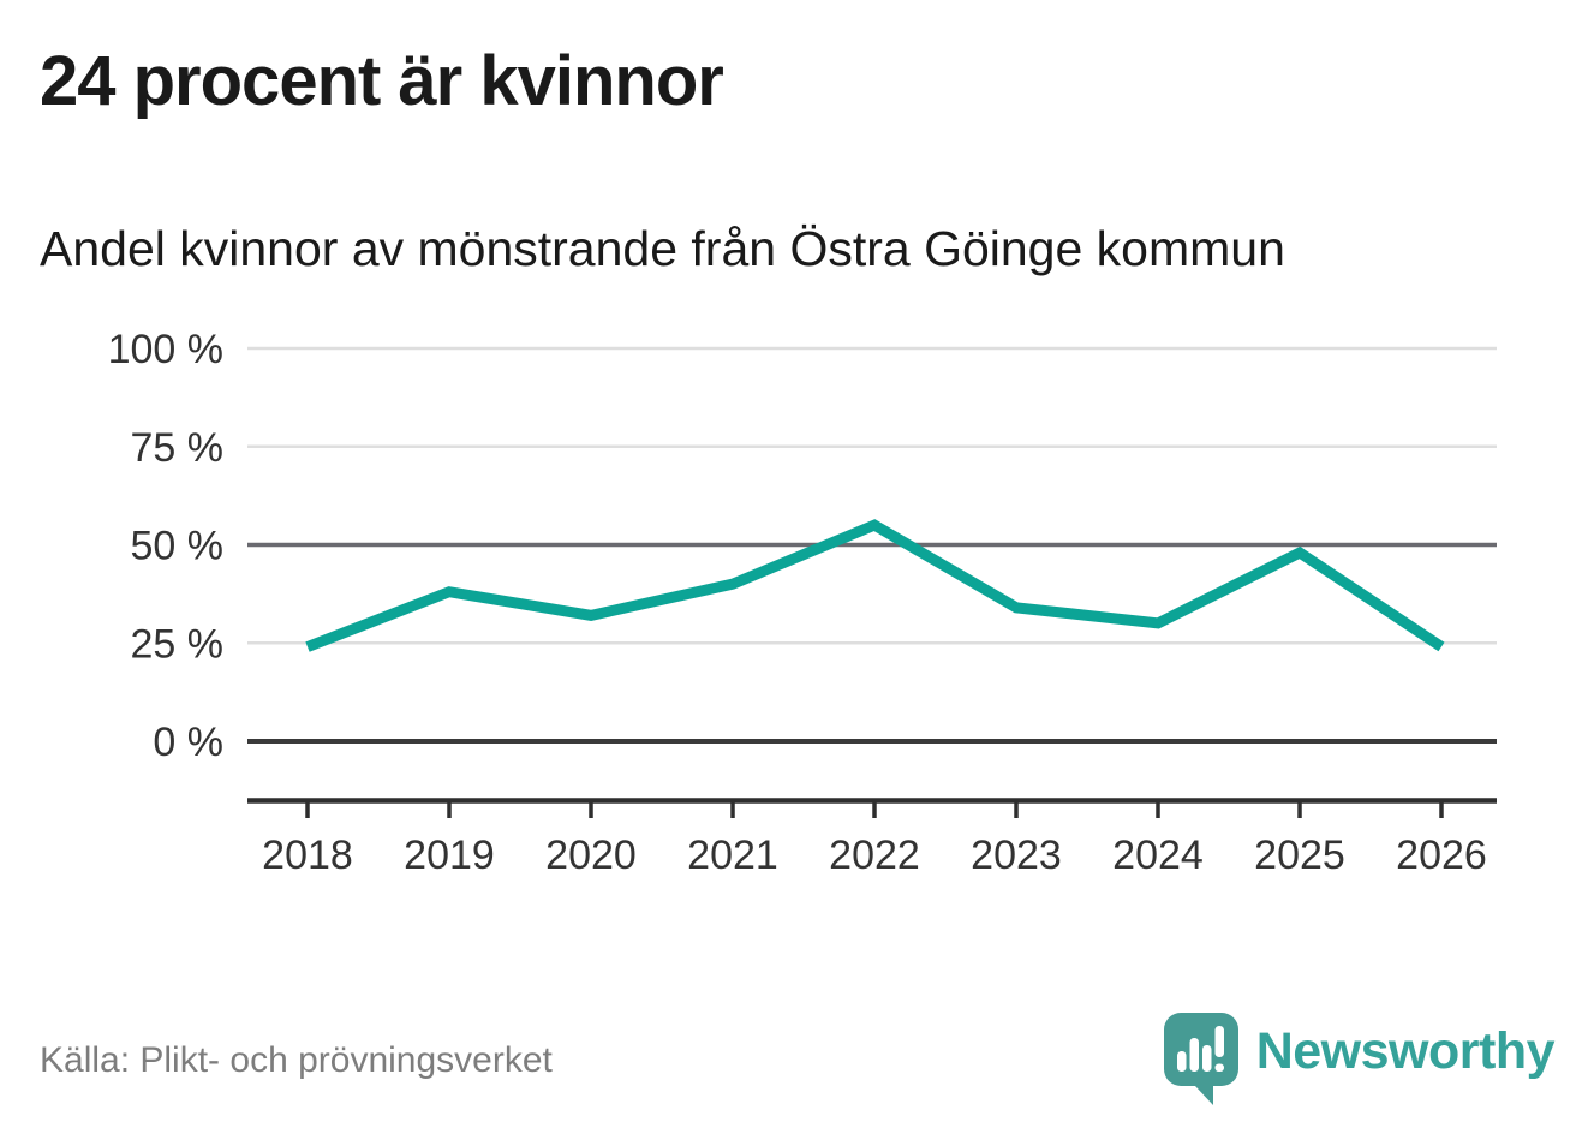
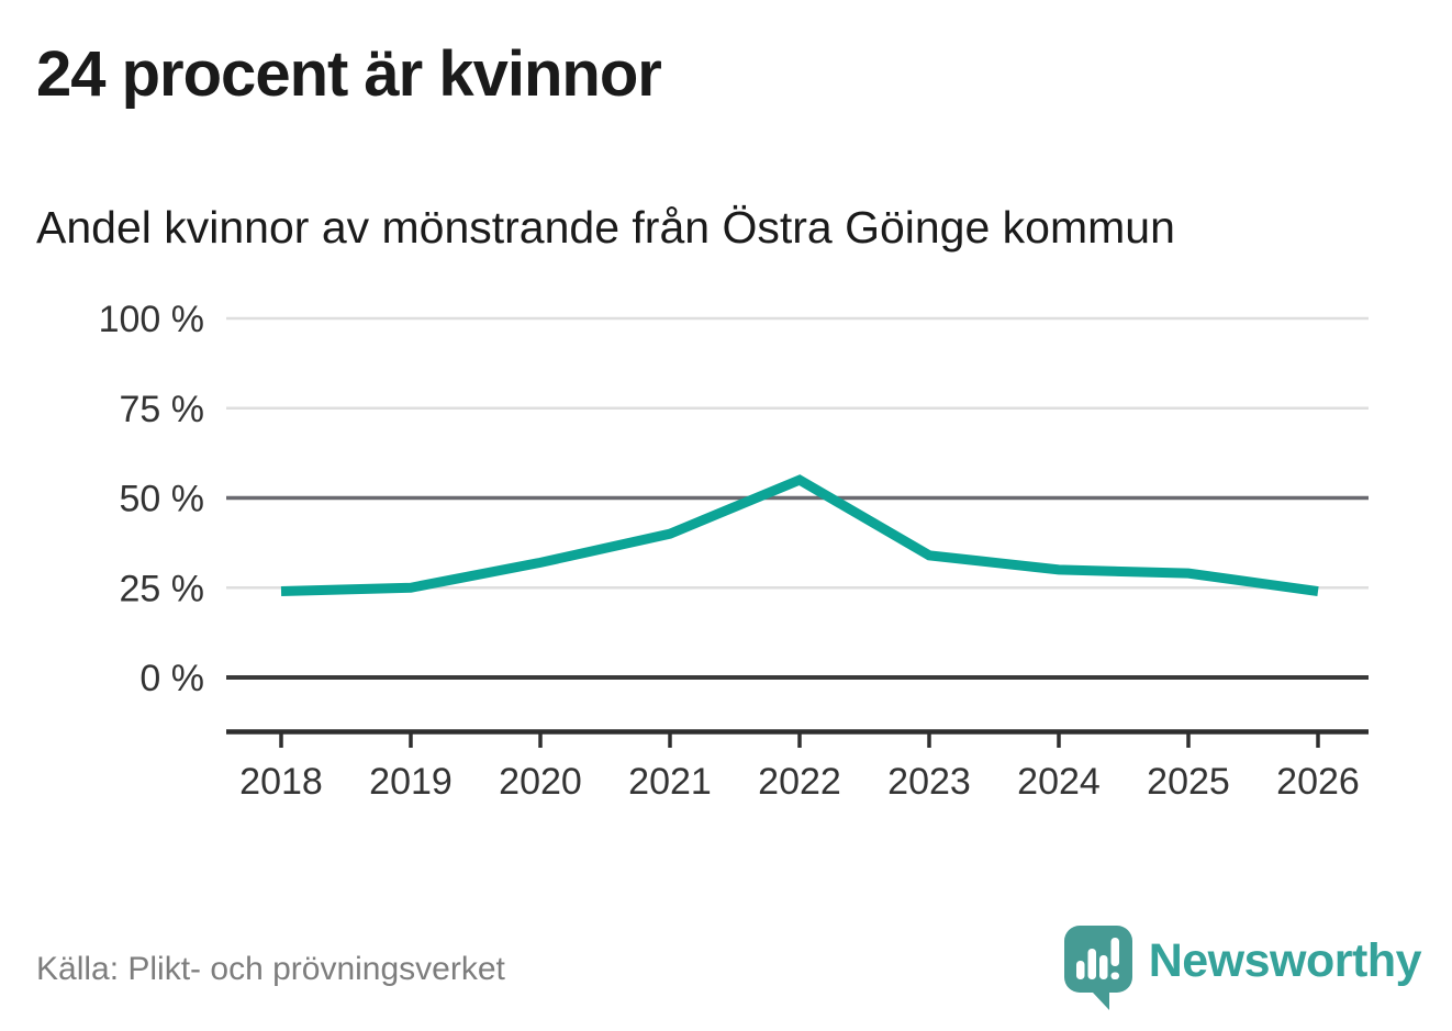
2019: 38% -> 25%
2025: 48% -> 29%
